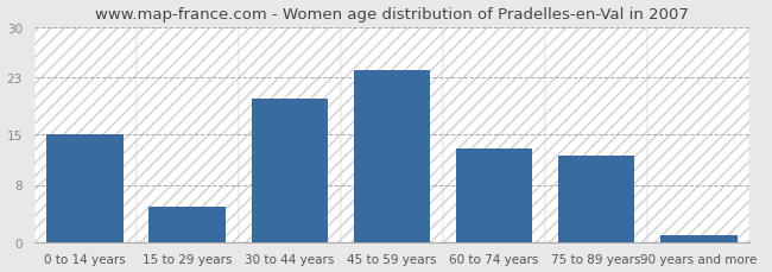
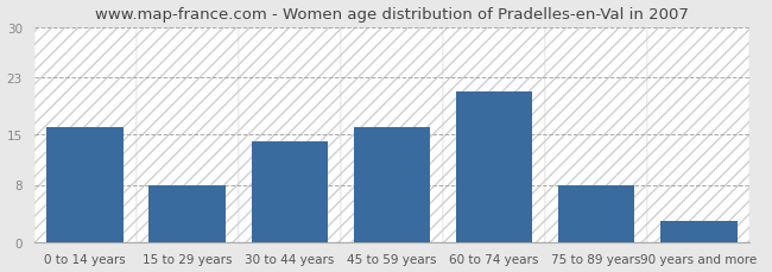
0 to 14 years: 15 -> 16
15 to 29 years: 5 -> 8
30 to 44 years: 20 -> 14
45 to 59 years: 24 -> 16
60 to 74 years: 13 -> 21
75 to 89 years: 12 -> 8
90 years and more: 1 -> 3
